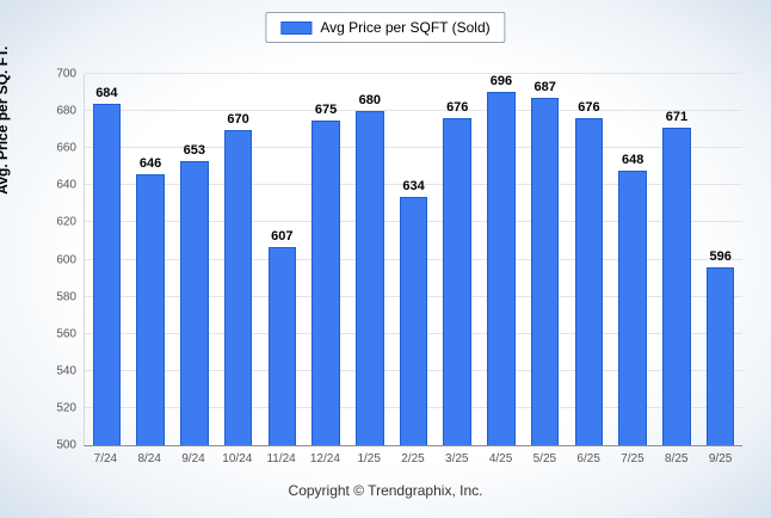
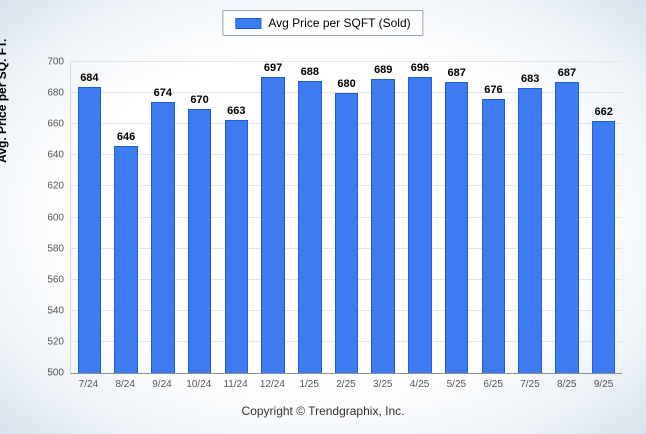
9/24: 653 -> 674
11/24: 607 -> 663
12/24: 675 -> 697
1/25: 680 -> 688
2/25: 634 -> 680
3/25: 676 -> 689
7/25: 648 -> 683
8/25: 671 -> 687
9/25: 596 -> 662
